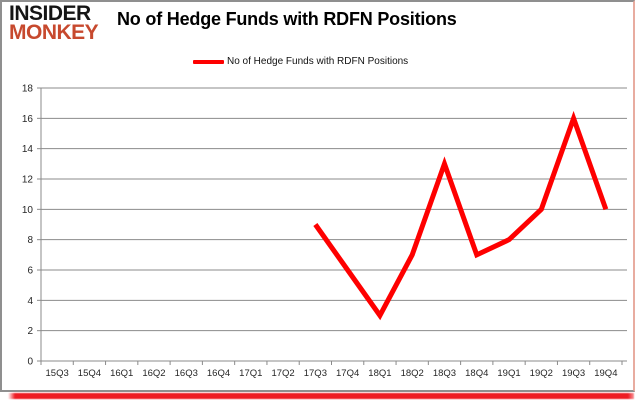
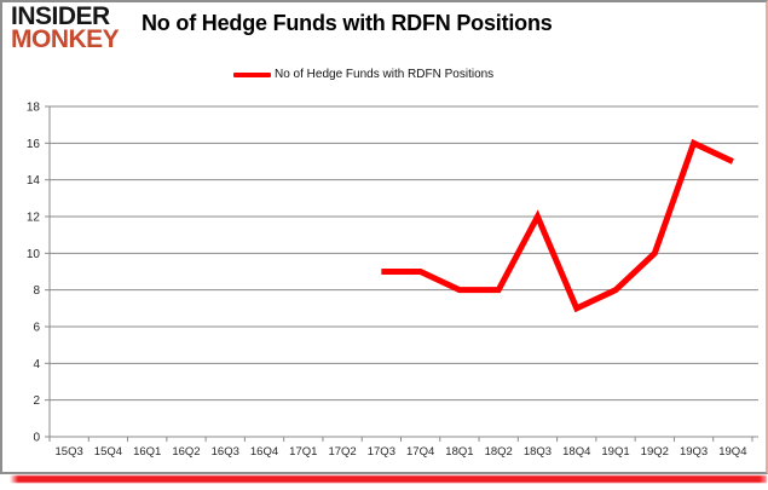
17Q4: 6 -> 9
18Q1: 3 -> 8
18Q2: 7 -> 8
18Q3: 13 -> 12
19Q4: 10 -> 15
